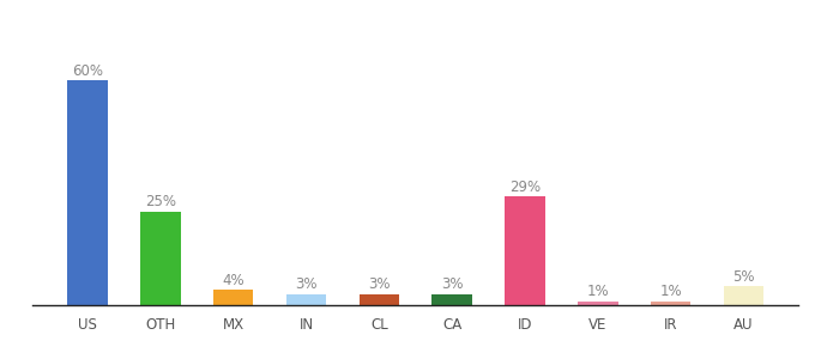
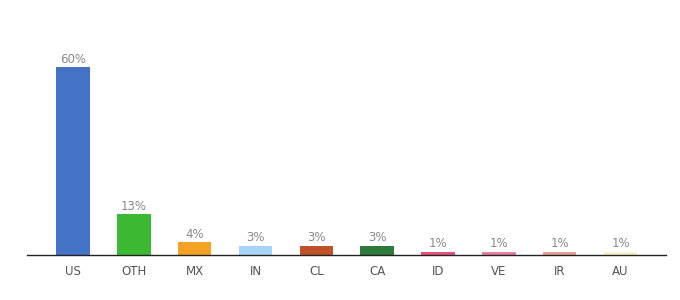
OTH: 25% -> 13%
ID: 29% -> 1%
AU: 5% -> 1%
